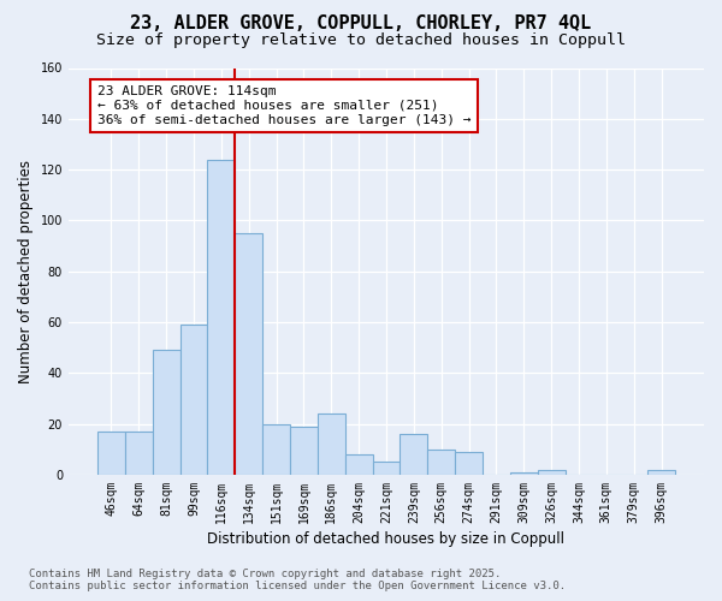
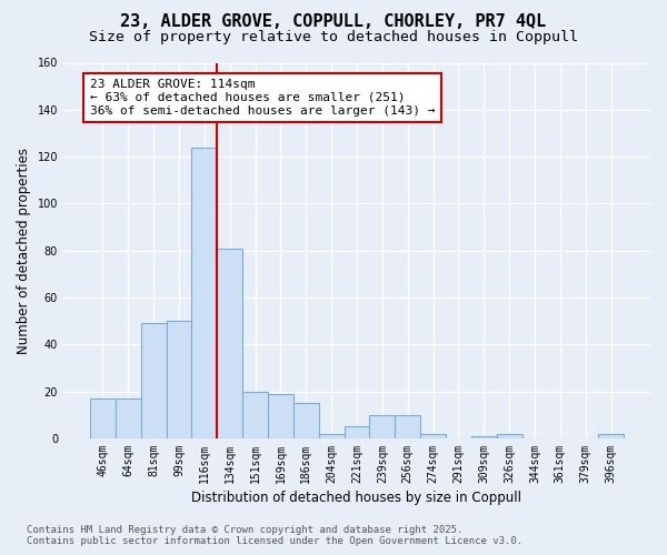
99sqm: 59 -> 50
134sqm: 95 -> 81
186sqm: 24 -> 15
204sqm: 8 -> 2
239sqm: 16 -> 10
274sqm: 9 -> 2
